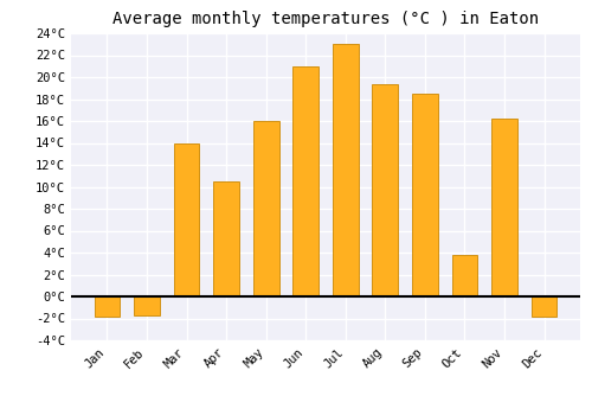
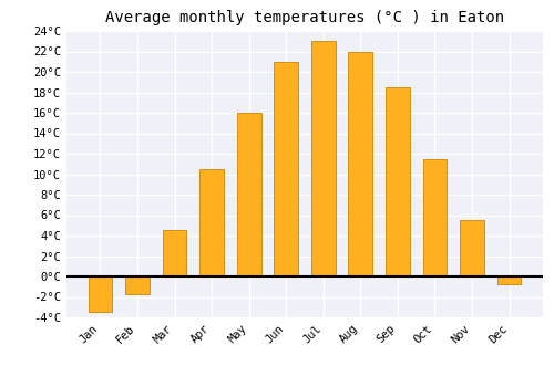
Jan: -1.8°C -> -3.5°C
Mar: 14.0°C -> 4.5°C
Aug: 19.4°C -> 22.0°C
Oct: 3.8°C -> 11.5°C
Nov: 16.2°C -> 5.5°C
Dec: -1.8°C -> -0.8°C
